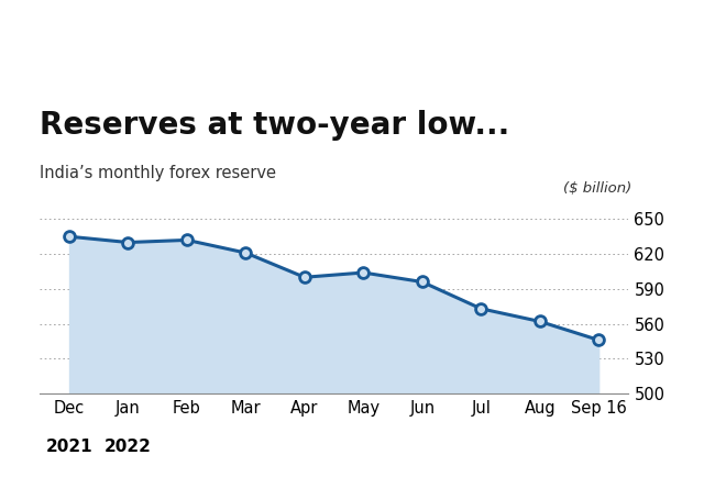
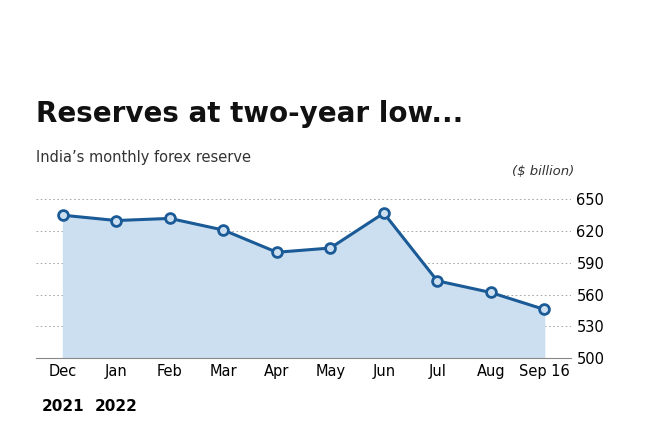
Jun: 596 -> 637
